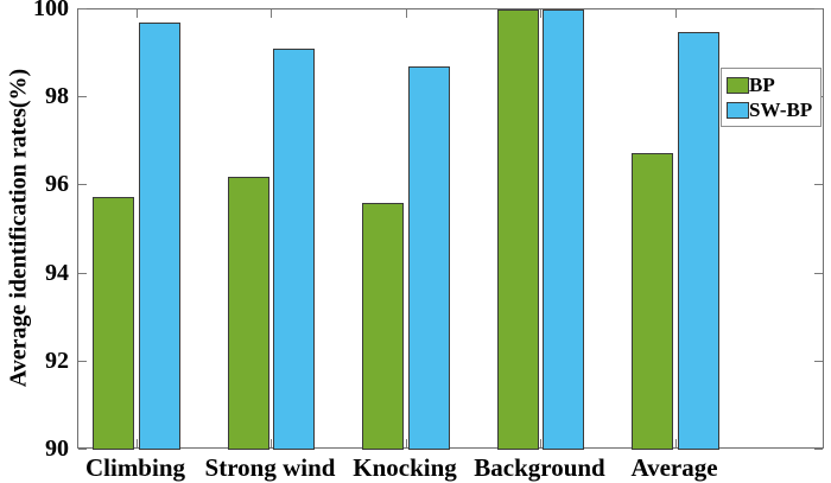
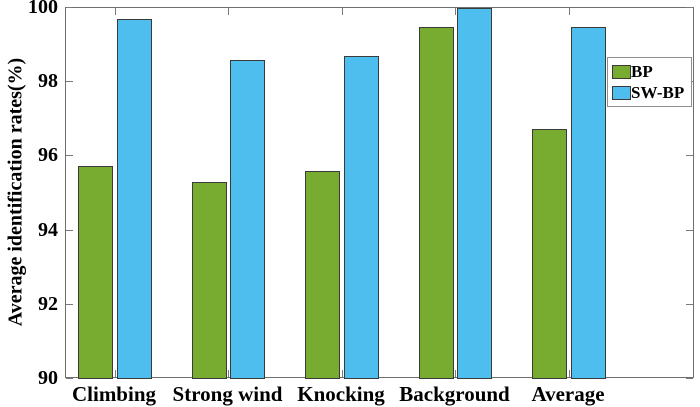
BP/Strong wind: 96.2 -> 95.3
SW-BP/Strong wind: 99.1 -> 98.6
BP/Background: 100.0 -> 99.5
